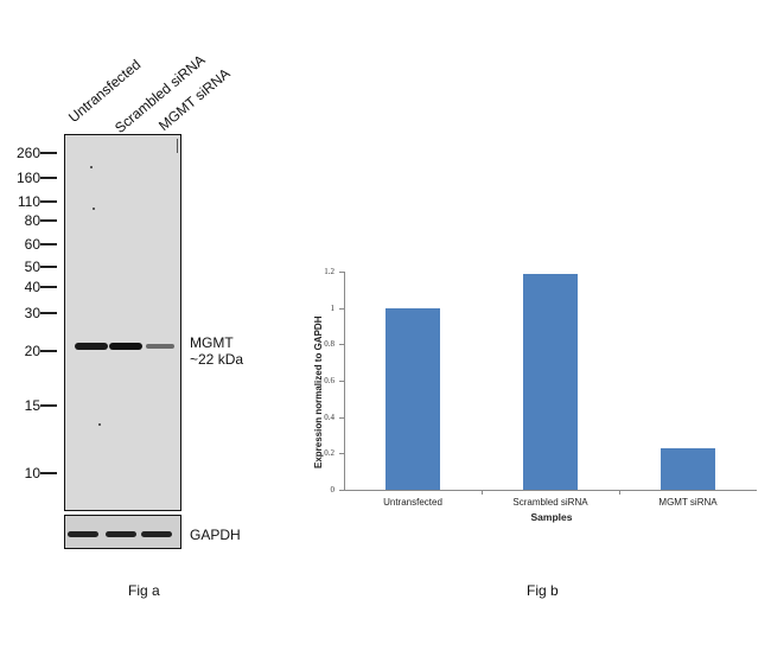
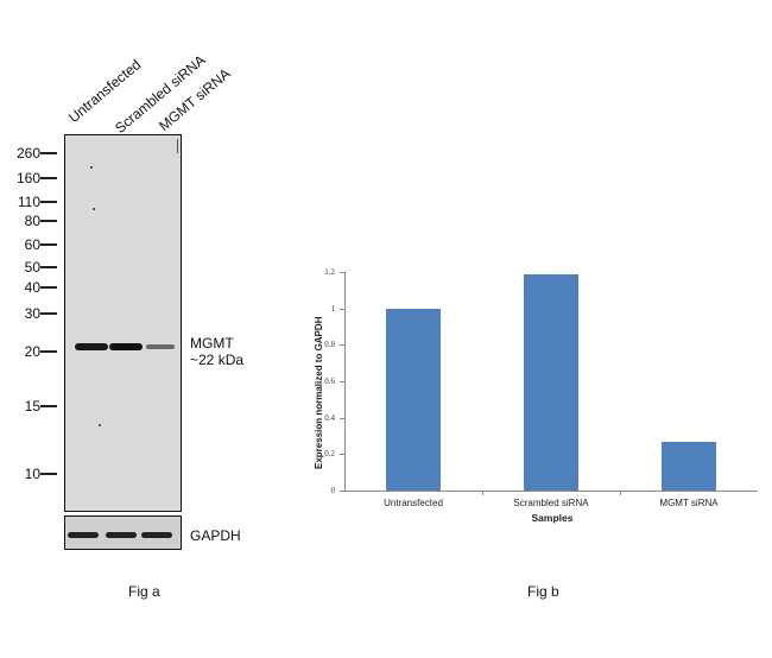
MGMT siRNA: 0.23 -> 0.27
